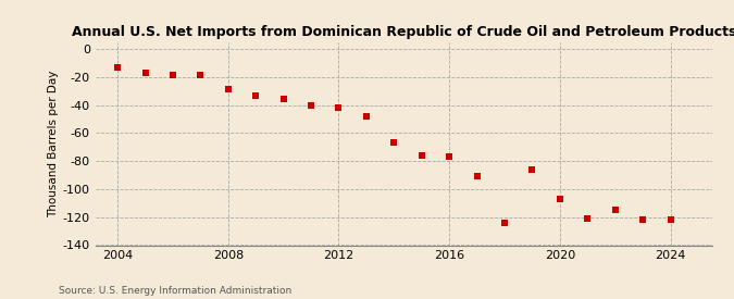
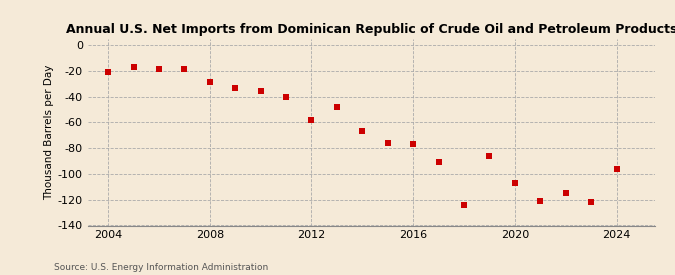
2004: -13 -> -21
2012: -42 -> -58
2024: -122 -> -96
